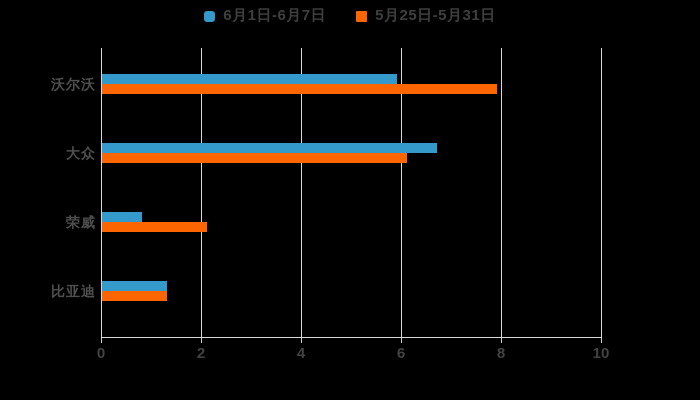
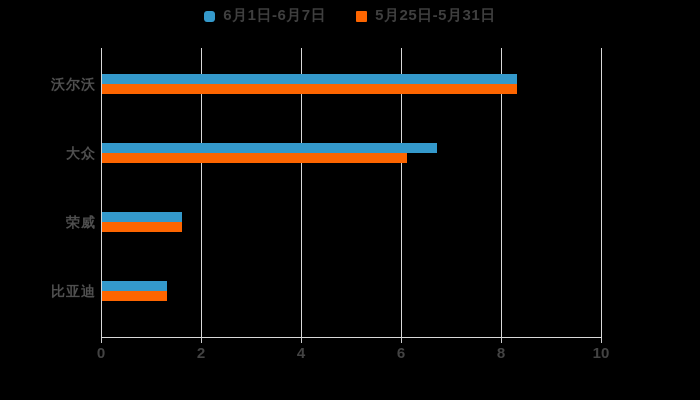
6月1日-6月7日/沃尔沃: 5.9 -> 8.3
5月25日-5月31日/沃尔沃: 7.9 -> 8.3
6月1日-6月7日/荣威: 0.8 -> 1.6
5月25日-5月31日/荣威: 2.1 -> 1.6
